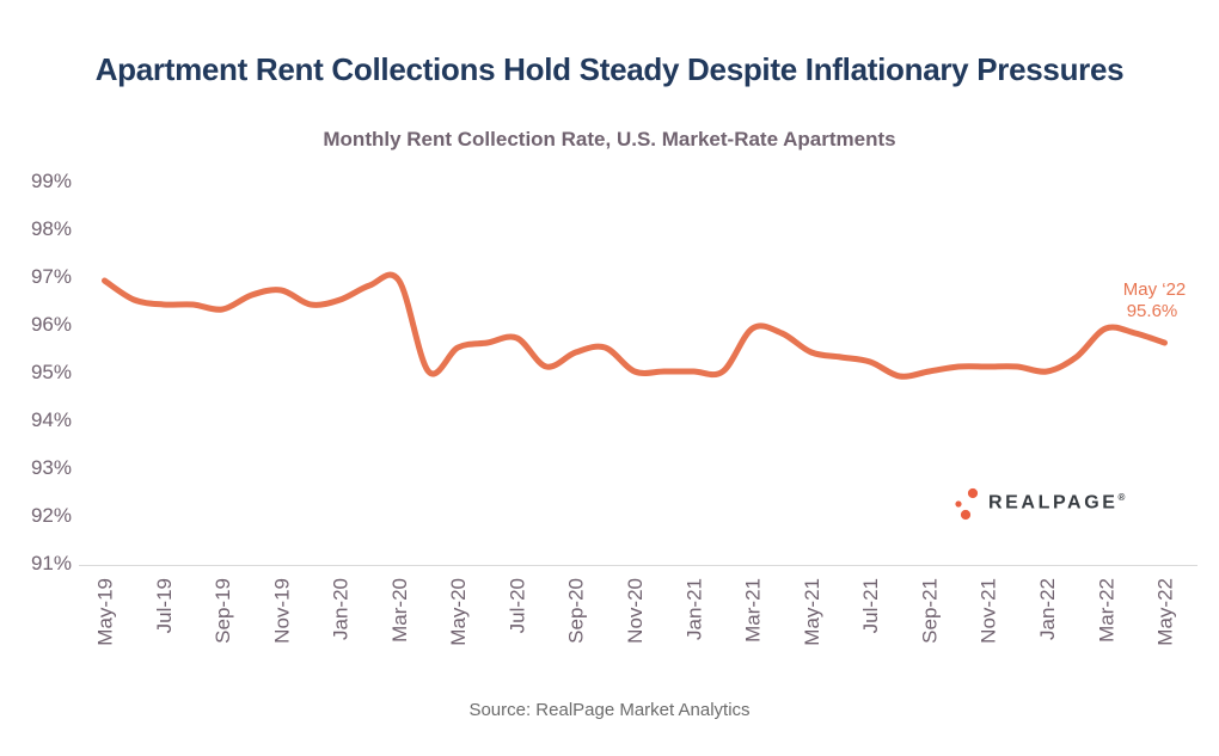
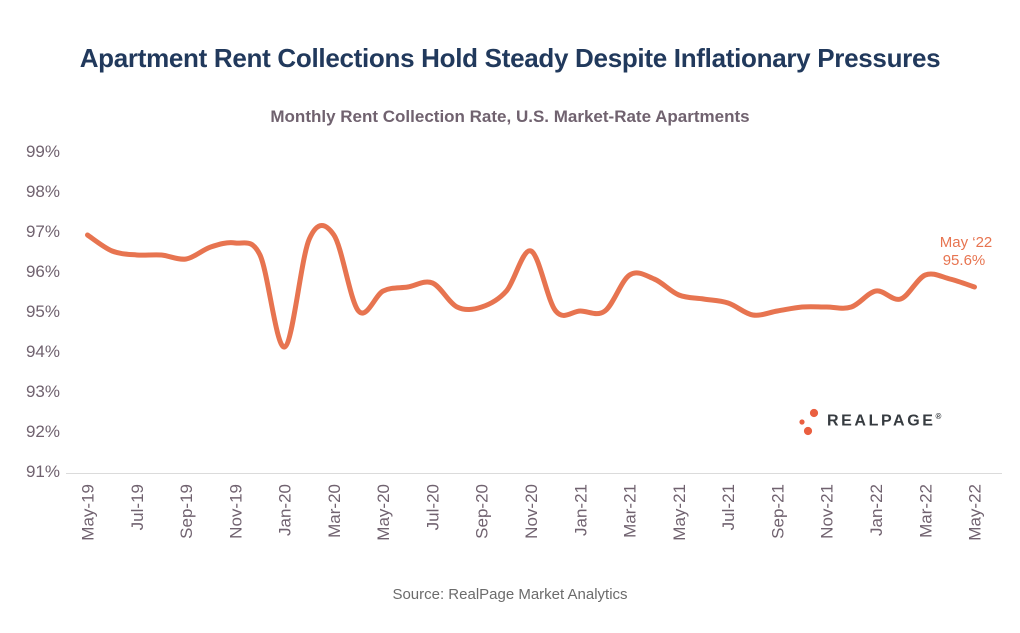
Jan-20: 96.5% -> 94.1%
Sep-20: 95.4% -> 95.1%
Nov-20: 95.0% -> 96.5%
Jan-22: 95.0% -> 95.5%
